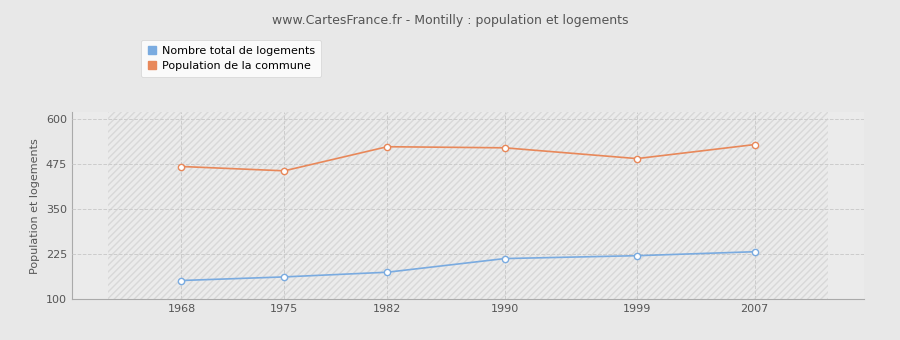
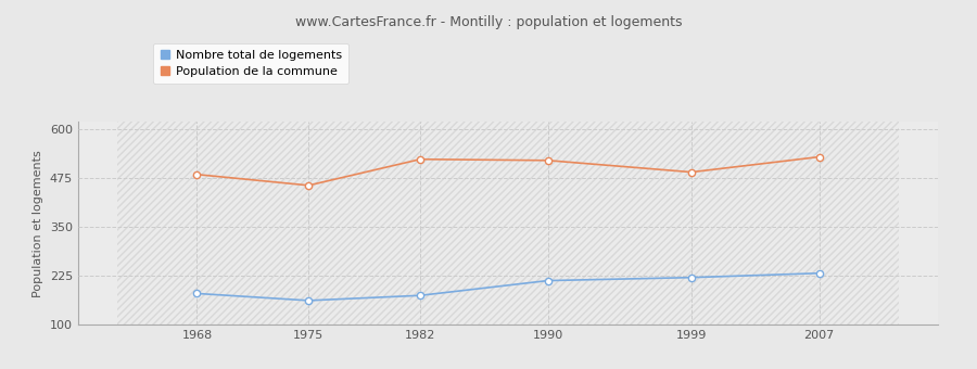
Nombre total de logements/1968: 152 -> 180
Population de la commune/1968: 469 -> 485
